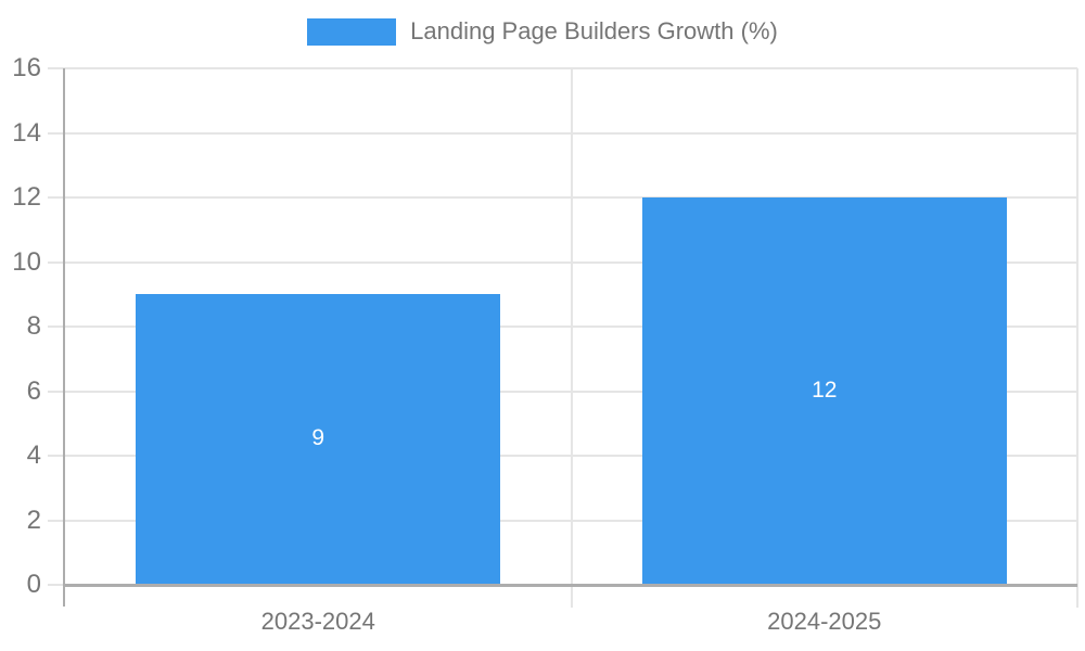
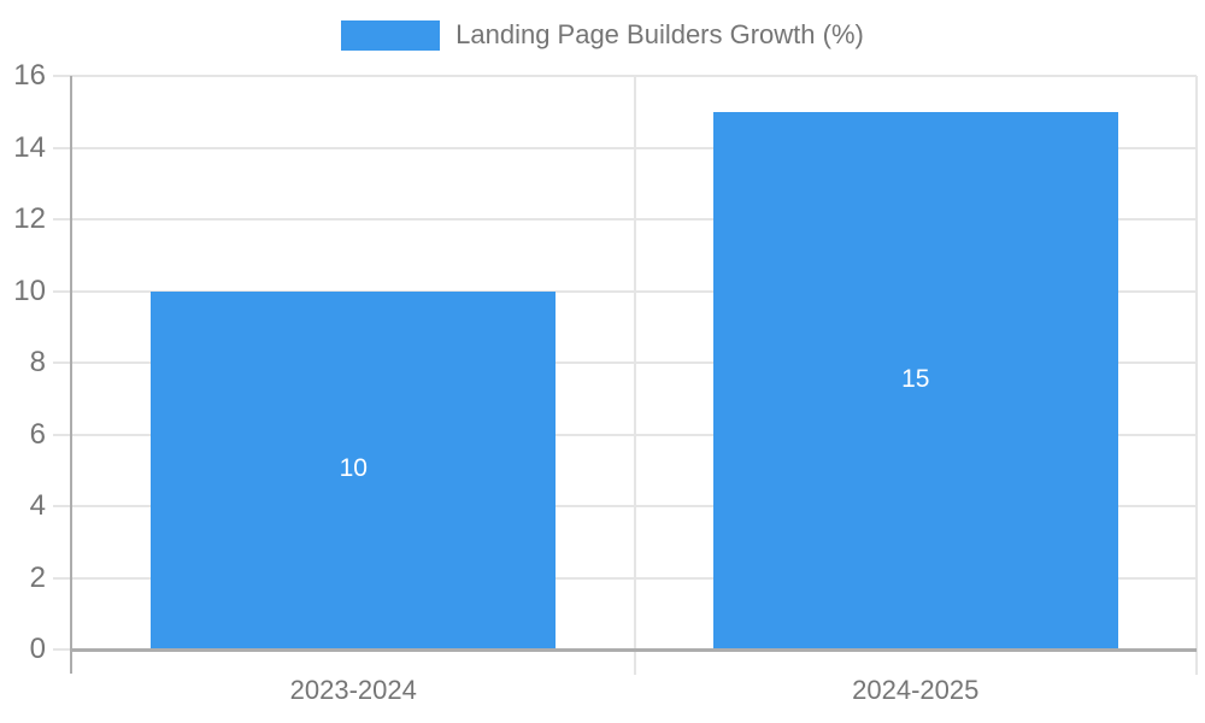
2023-2024: 9 -> 10
2024-2025: 12 -> 15
